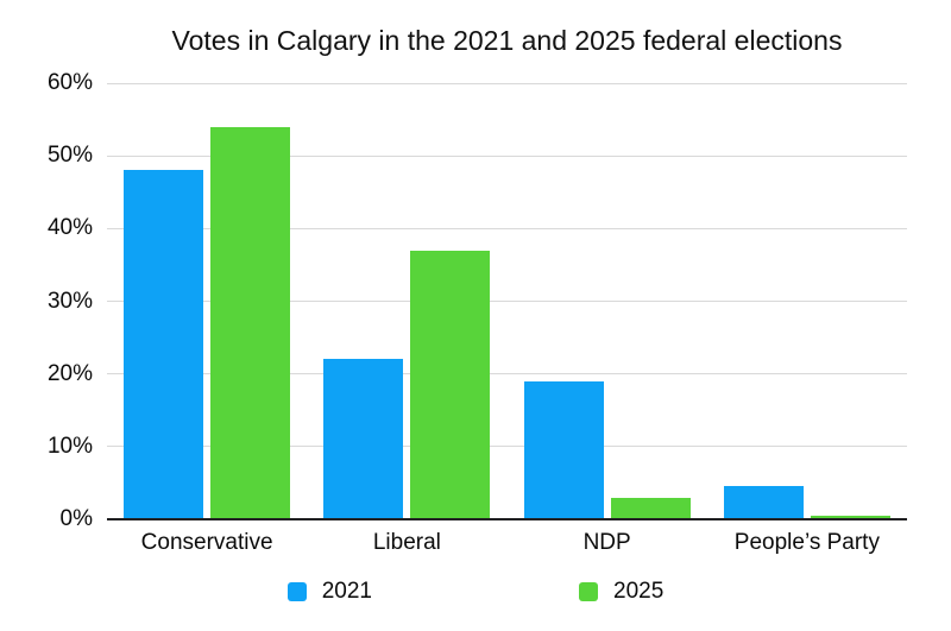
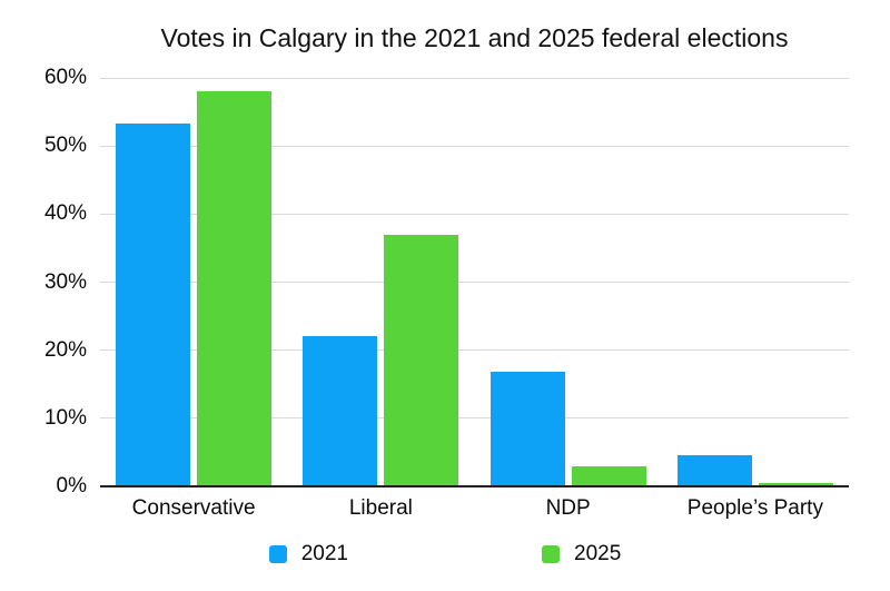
2021/Conservative: 48% -> 53%
2025/Conservative: 54% -> 58%
2021/NDP: 19% -> 17%
